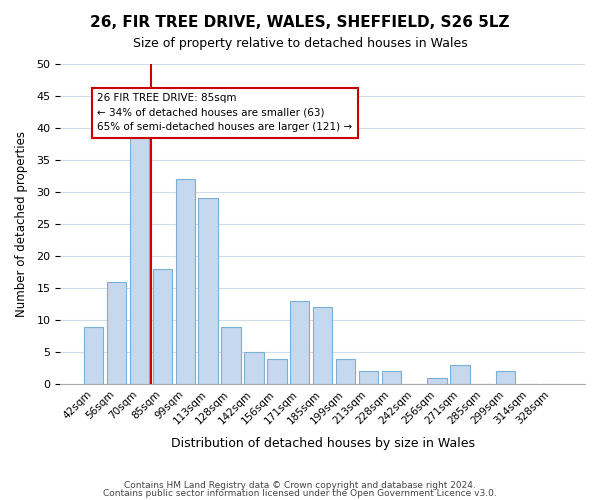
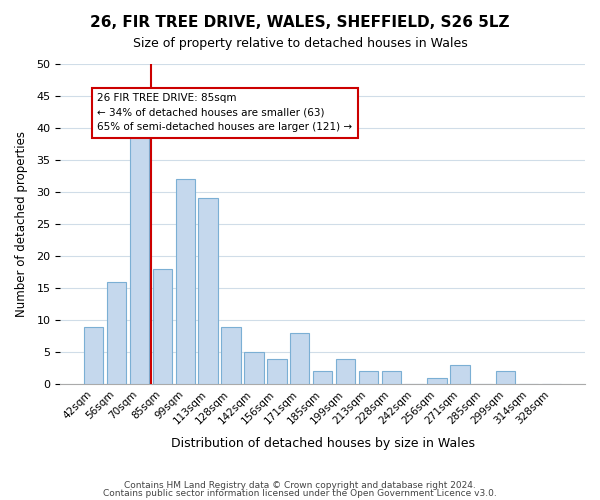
171sqm: 13 -> 8
185sqm: 12 -> 2
